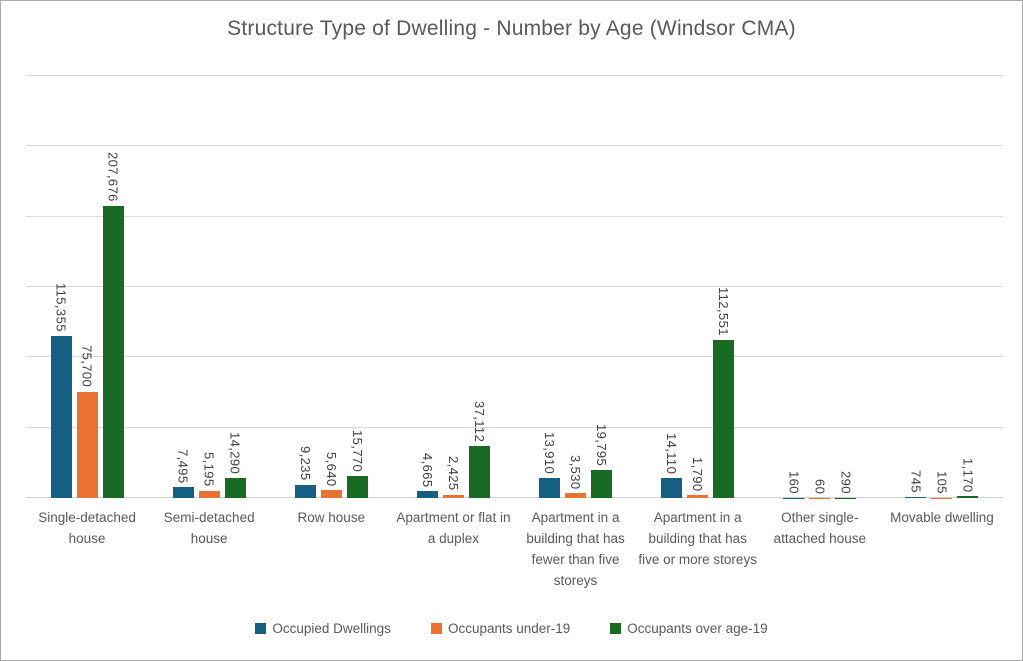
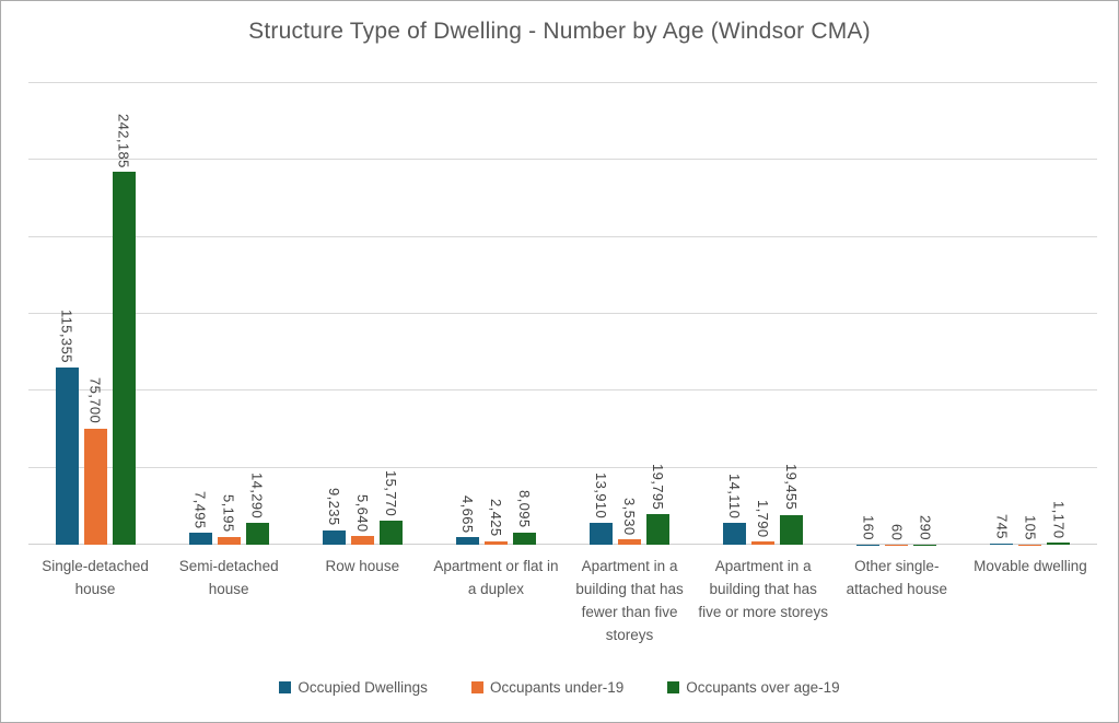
Occupants over age-19/Single-detached house: 207,676 -> 242,185
Occupants over age-19/Apartment or flat in a duplex: 37,112 -> 8,095
Occupants over age-19/Apartment in a building that has five or more storeys: 112,551 -> 19,455
